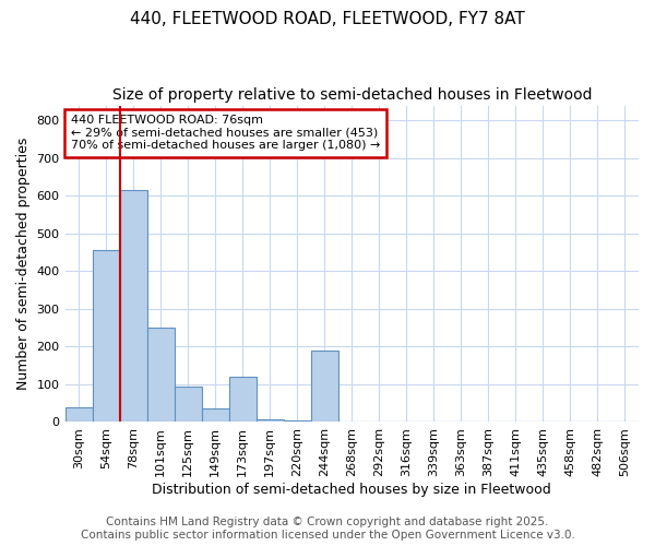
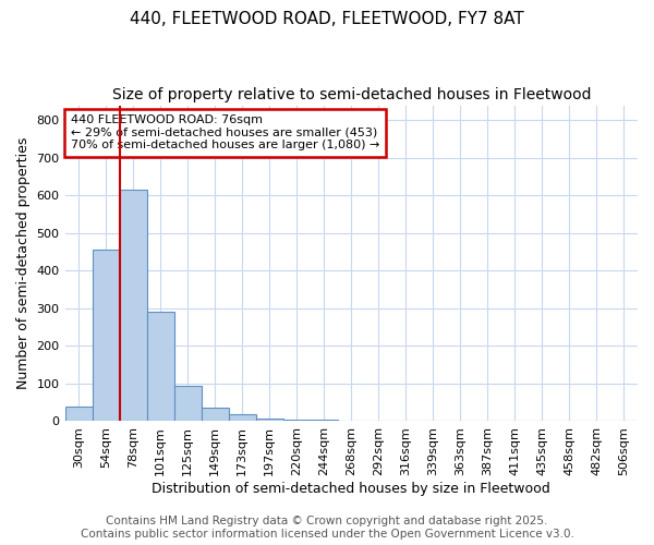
101sqm: 250 -> 290
173sqm: 120 -> 18
244sqm: 190 -> 5
